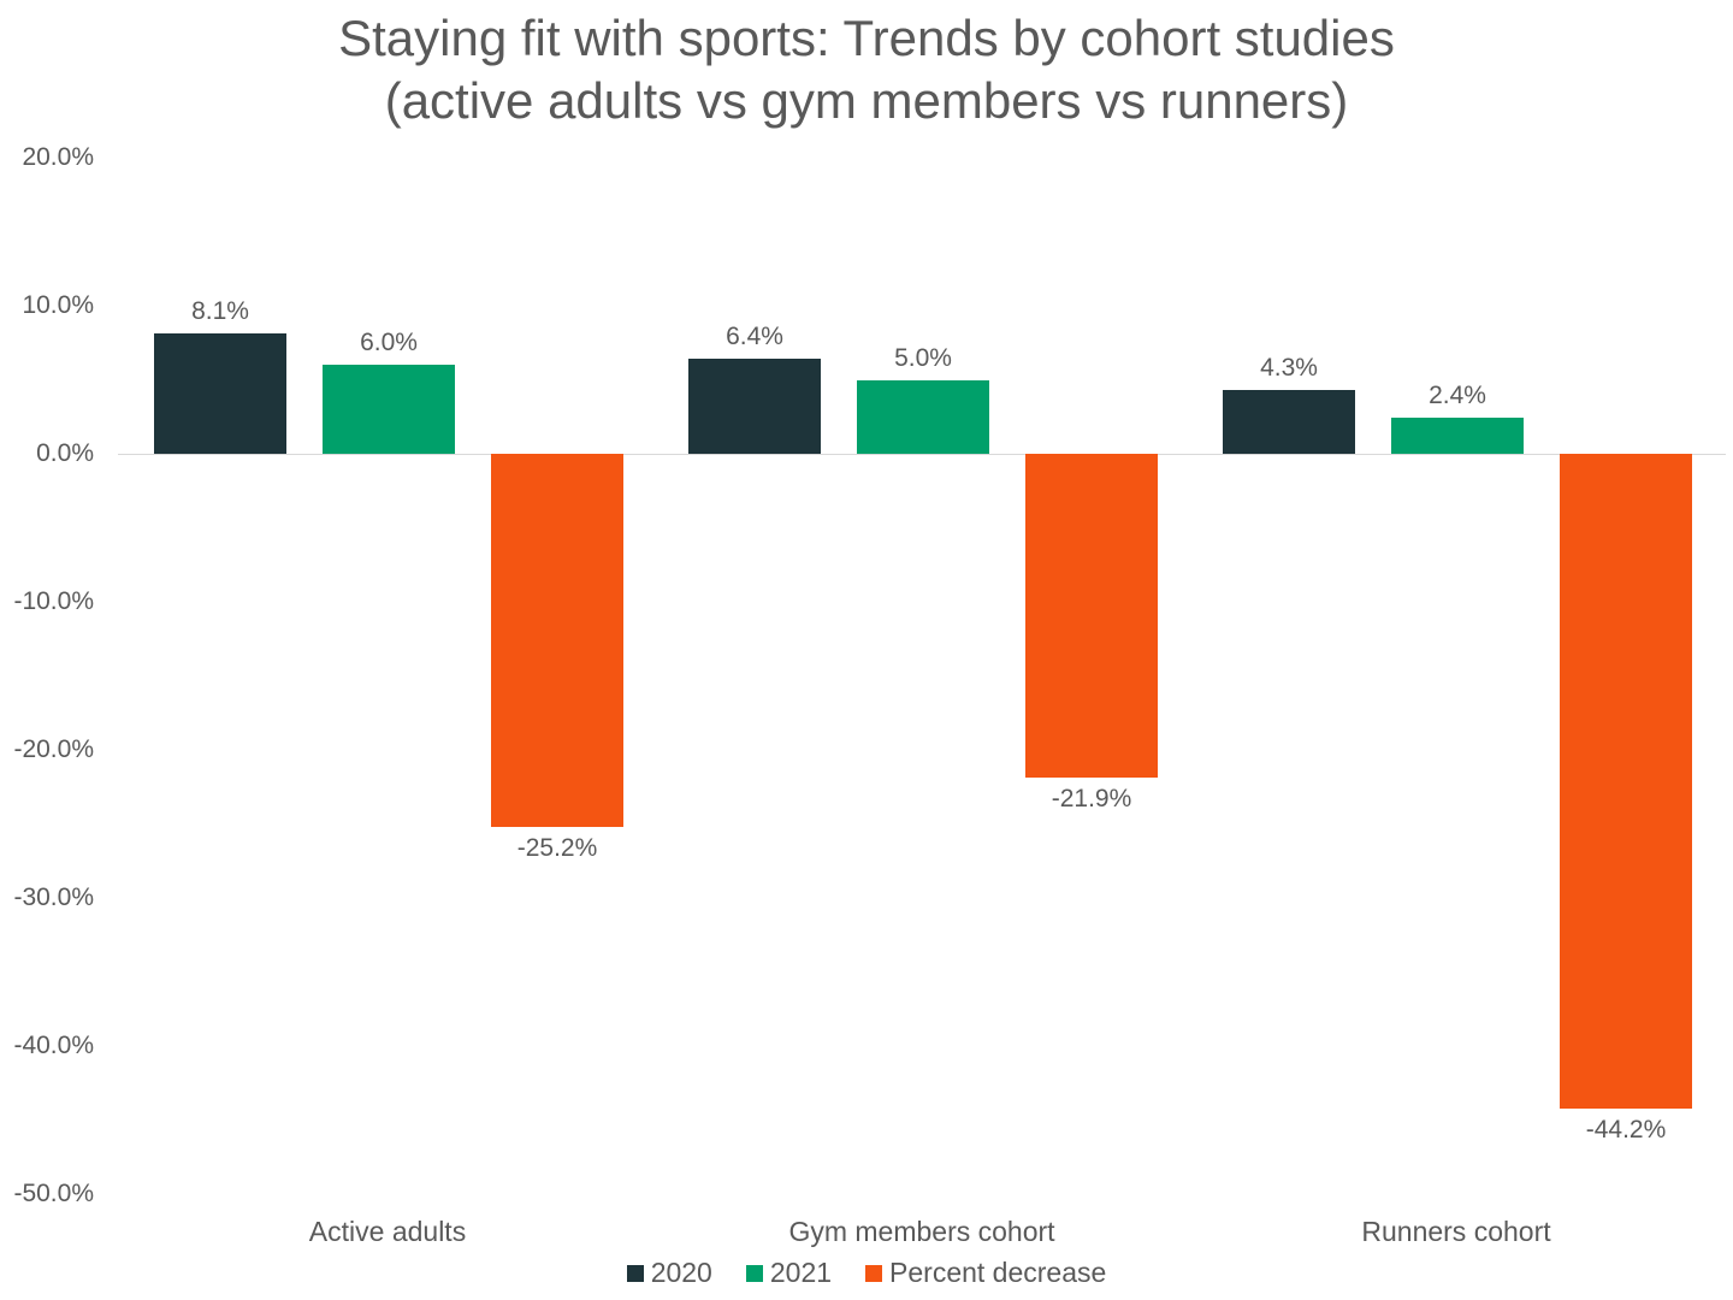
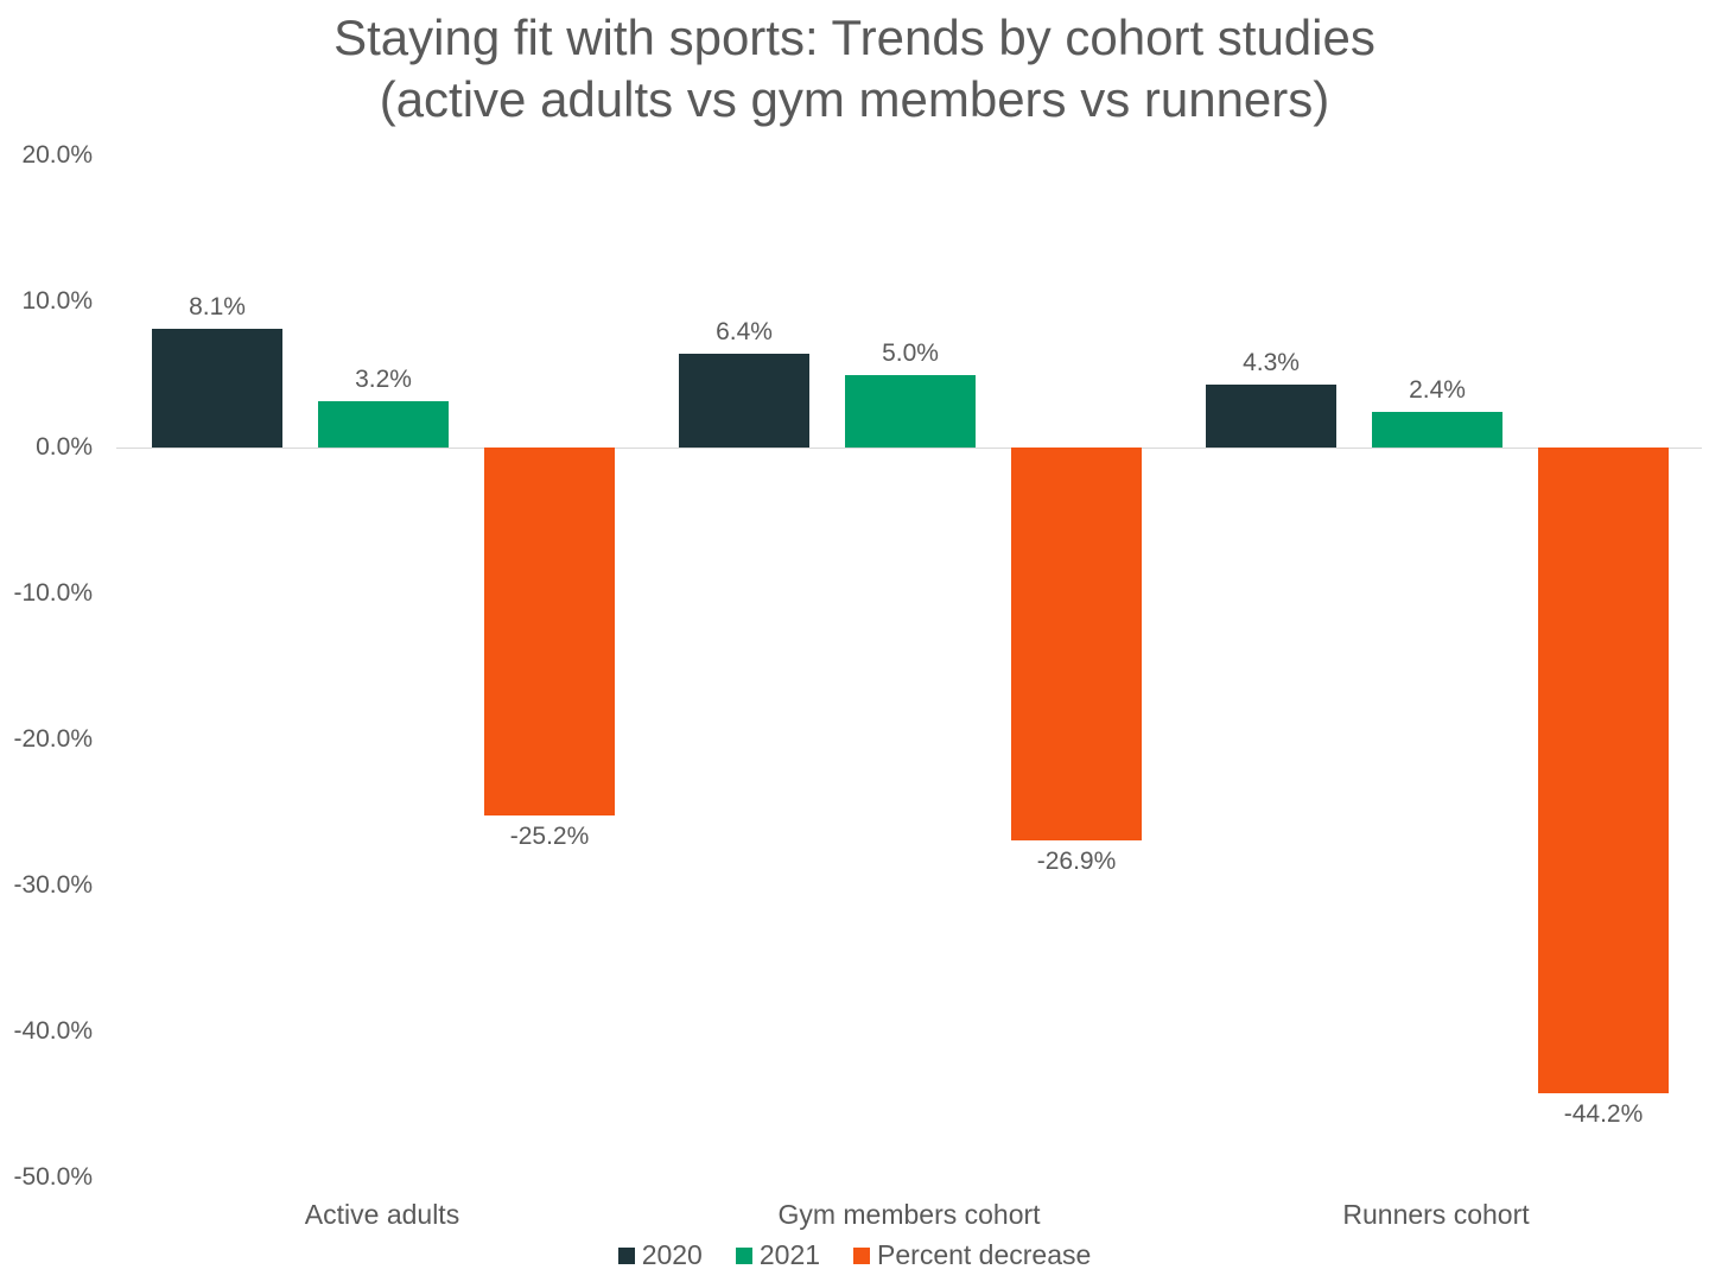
2021/Active adults: 6.0% -> 3.2%
Percent decrease/Gym members cohort: -21.9% -> -26.9%
